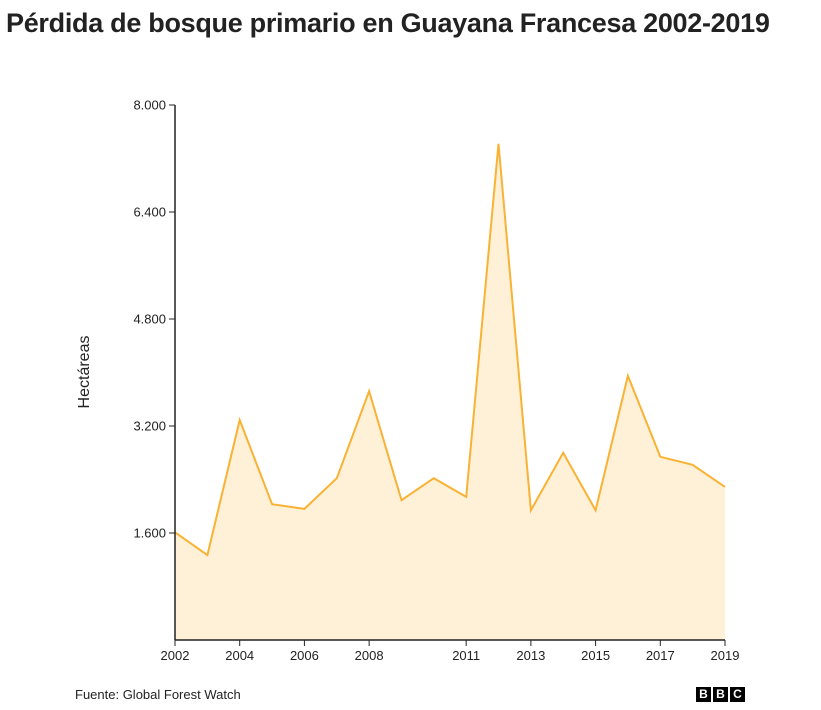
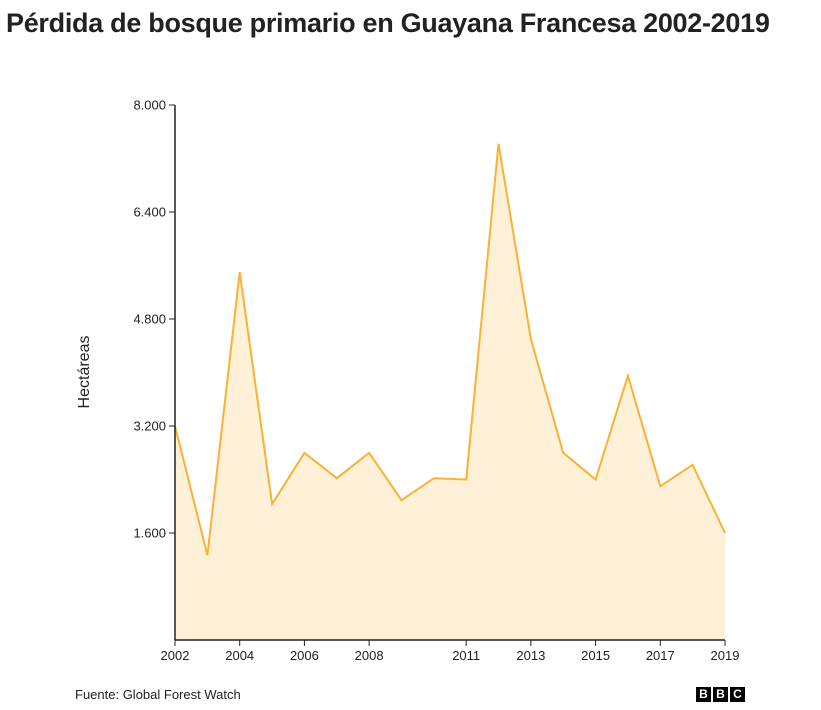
2002: 1600 -> 3200
2004: 3300 -> 5500
2006: 2000 -> 2800
2008: 3700 -> 2800
2011: 2100 -> 2400
2013: 1900 -> 4500
2015: 1900 -> 2400
2017: 2700 -> 2300
2019: 2300 -> 1600
